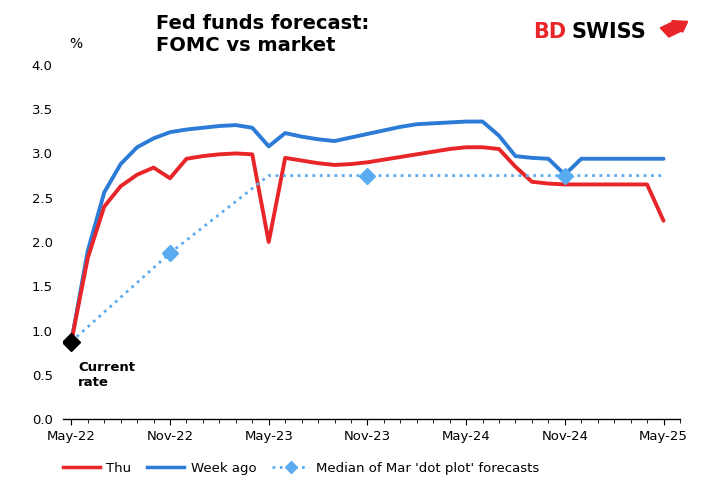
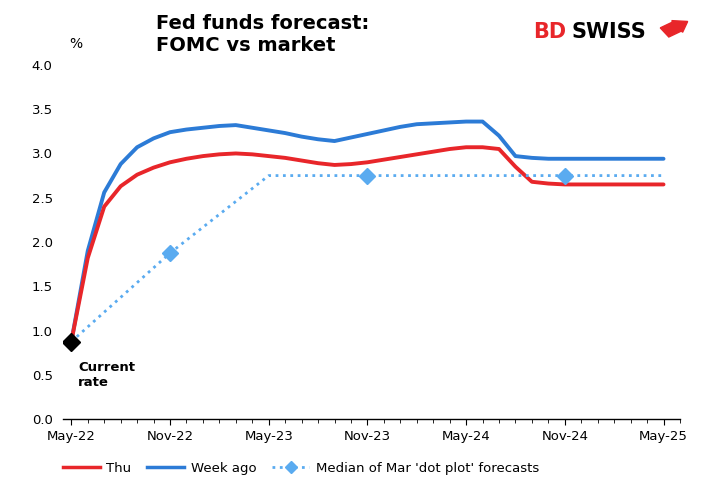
Thu/Nov-22: 2.72 -> 2.90
Thu/May-23: 2.00 -> 2.97
Week ago/May-23: 3.08 -> 3.26
Week ago/Nov-24: 2.76 -> 2.94
Thu/May-25: 2.24 -> 2.65
